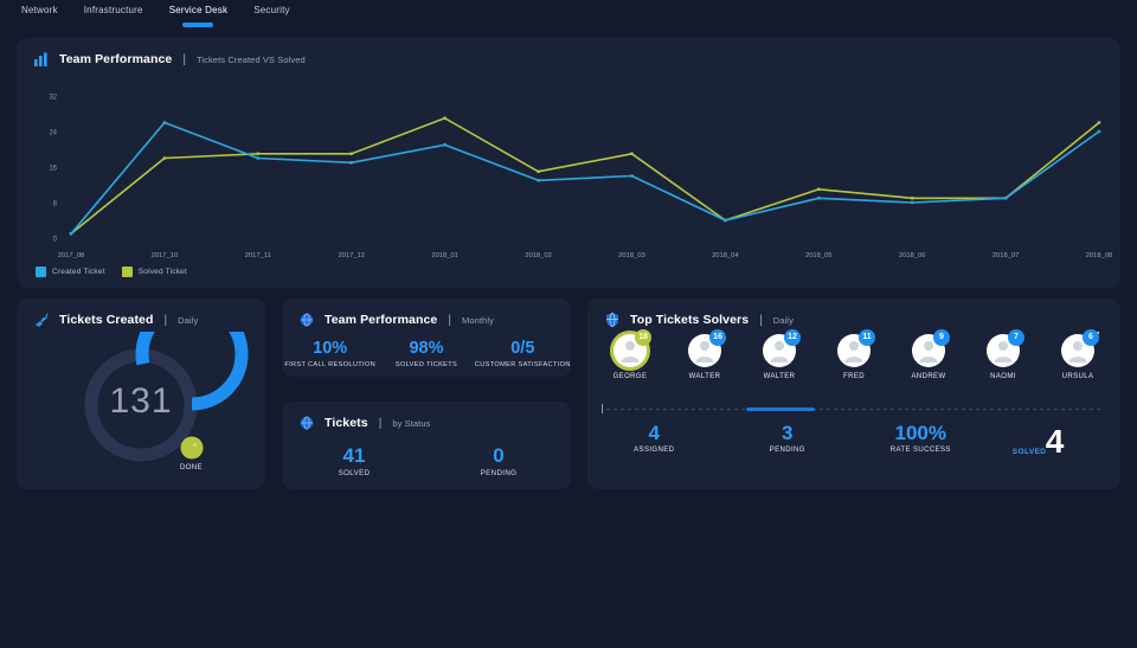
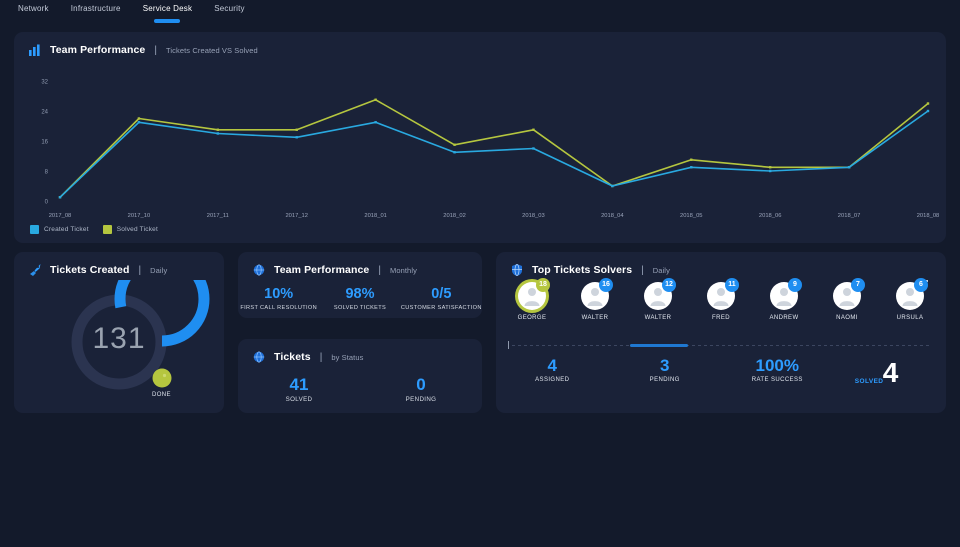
Created Ticket/2017_10: 26 -> 21
Solved Ticket/2017_10: 18 -> 22
